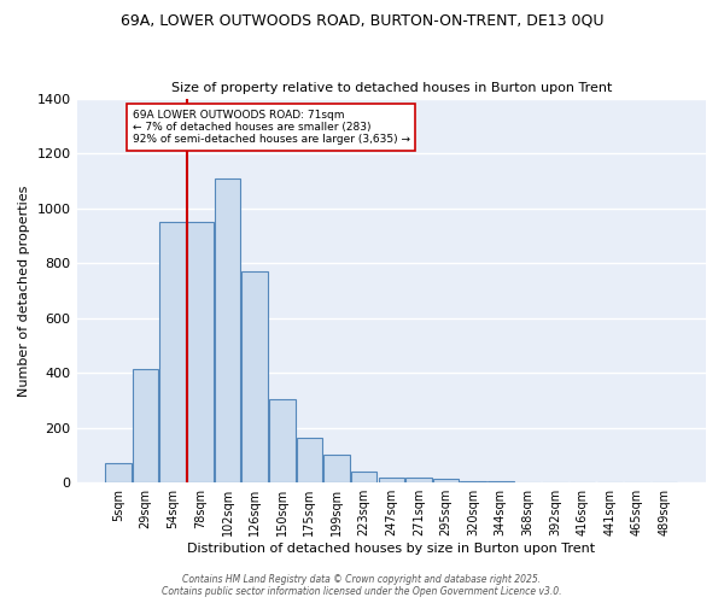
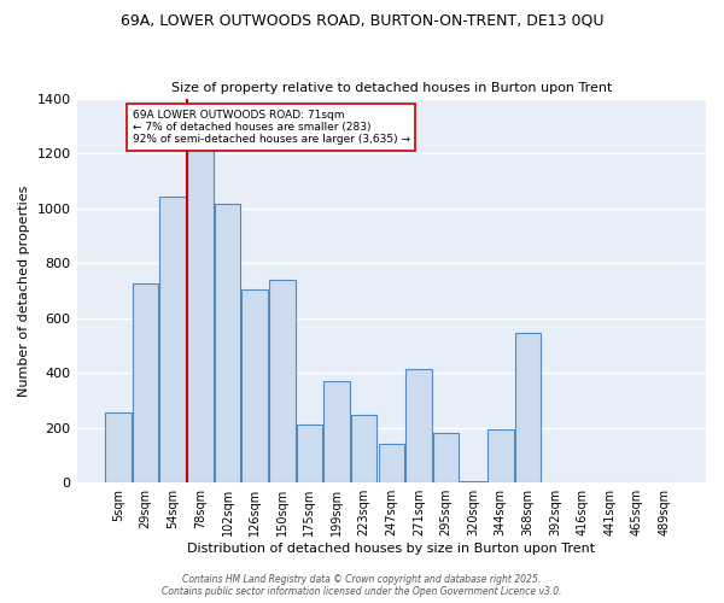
5sqm: 70 -> 255
29sqm: 415 -> 725
54sqm: 950 -> 1040
78sqm: 950 -> 1215
102sqm: 1110 -> 1015
126sqm: 770 -> 705
150sqm: 305 -> 740
175sqm: 165 -> 210
199sqm: 100 -> 370
223sqm: 40 -> 245
247sqm: 20 -> 140
271sqm: 20 -> 415
295sqm: 12 -> 180
344sqm: 4 -> 195
368sqm: 2 -> 545
